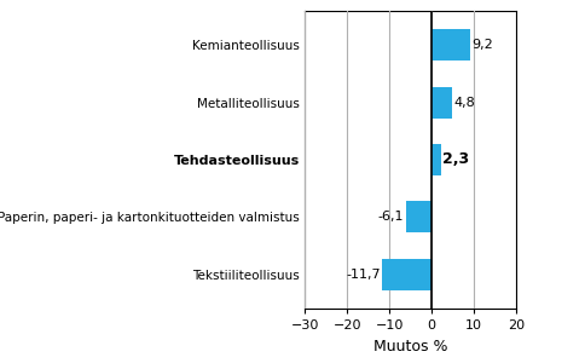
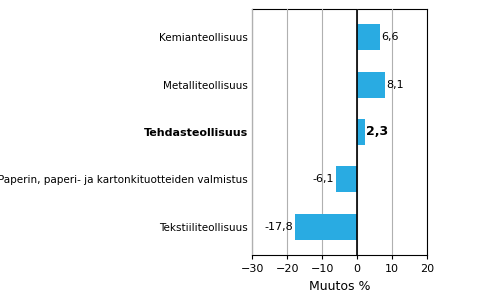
Kemianteollisuus: 9,2 -> 6,6
Metalliteollisuus: 4,8 -> 8,1
Tekstiiliteollisuus: -11,7 -> -17,8
